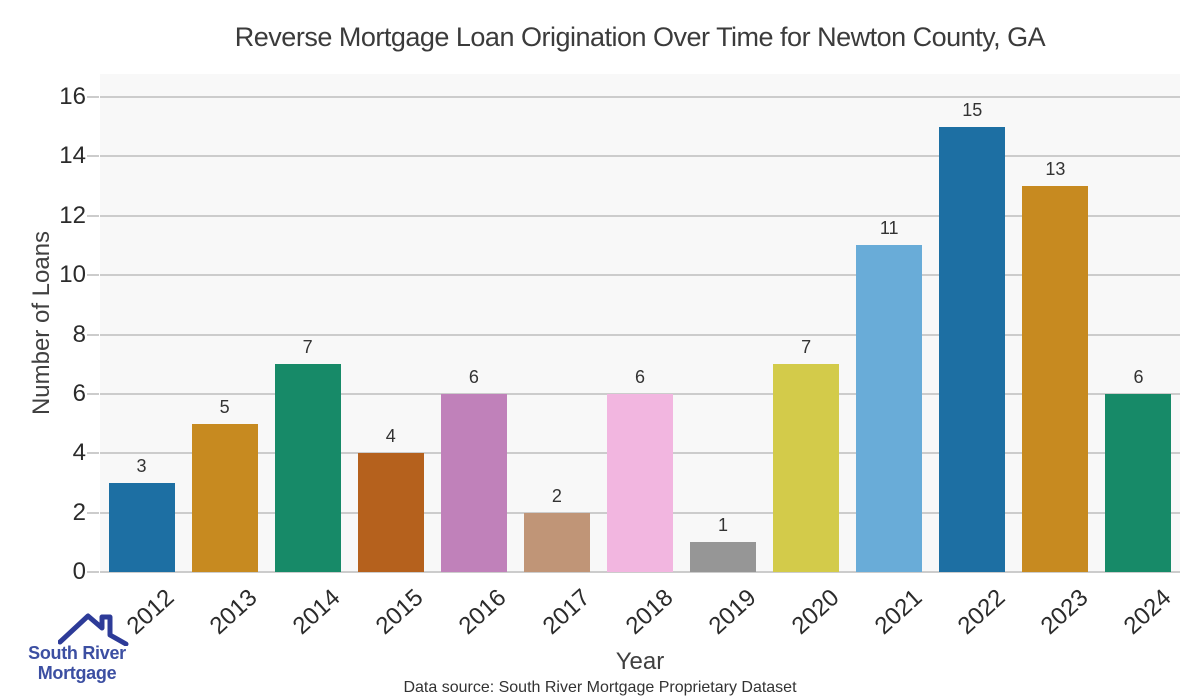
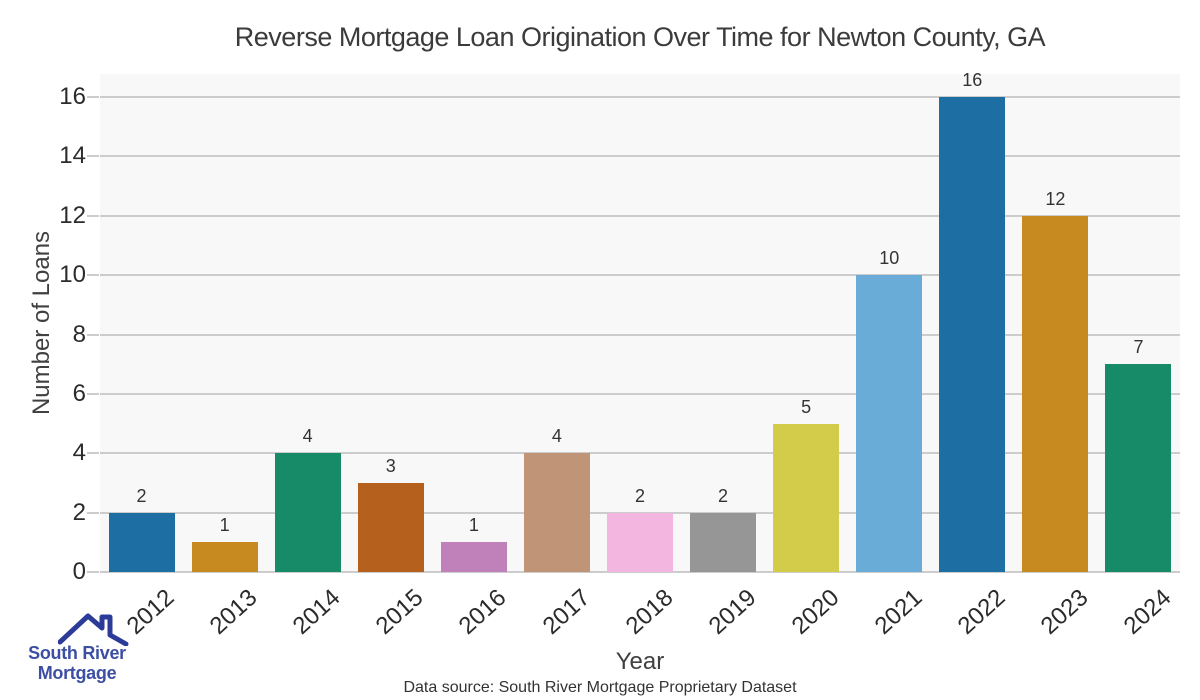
2012: 3 -> 2
2013: 5 -> 1
2014: 7 -> 4
2015: 4 -> 3
2016: 6 -> 1
2017: 2 -> 4
2018: 6 -> 2
2019: 1 -> 2
2020: 7 -> 5
2021: 11 -> 10
2022: 15 -> 16
2023: 13 -> 12
2024: 6 -> 7
